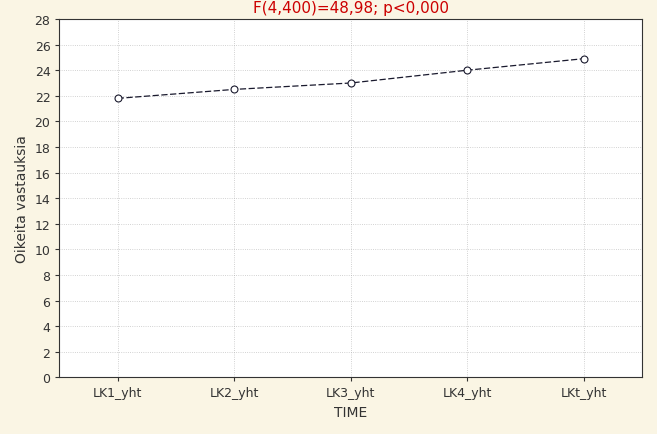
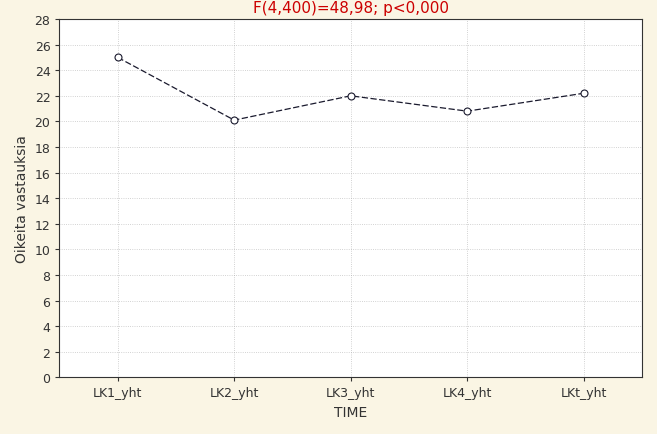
LK1_yht: 21.8 -> 25.0
LK2_yht: 22.5 -> 20.1
LK3_yht: 23.0 -> 22.0
LK4_yht: 24.0 -> 20.8
LKt_yht: 24.9 -> 22.2
